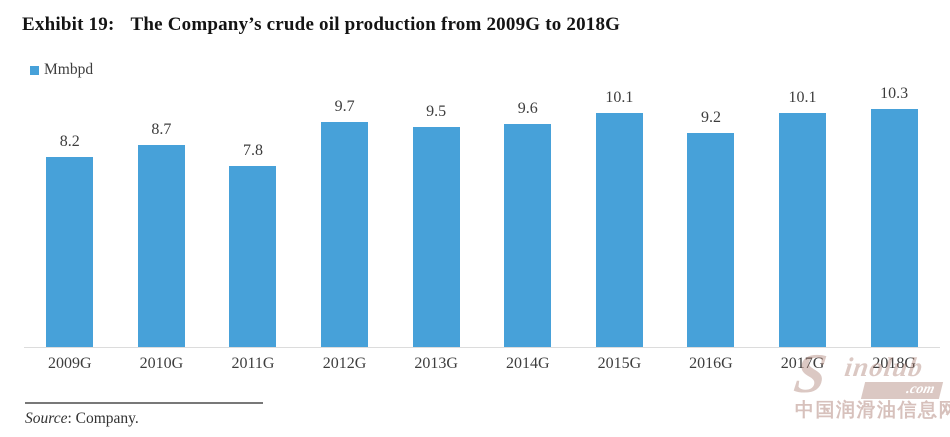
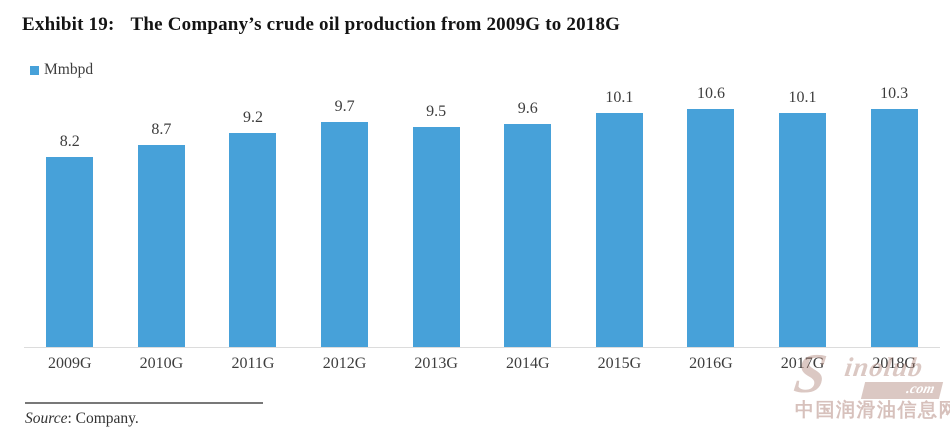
2011G: 7.8 -> 9.2
2016G: 9.2 -> 10.6
